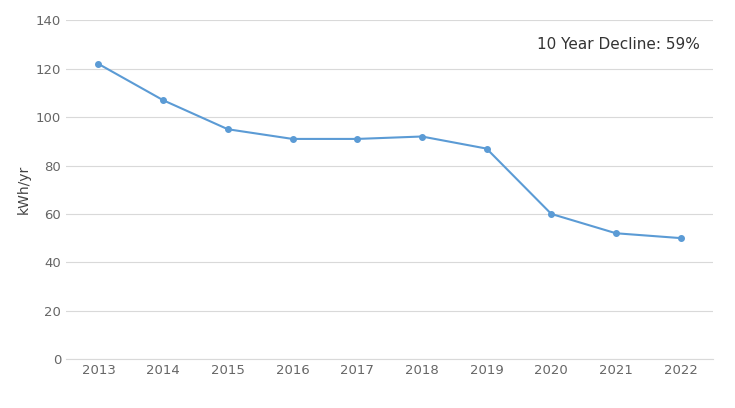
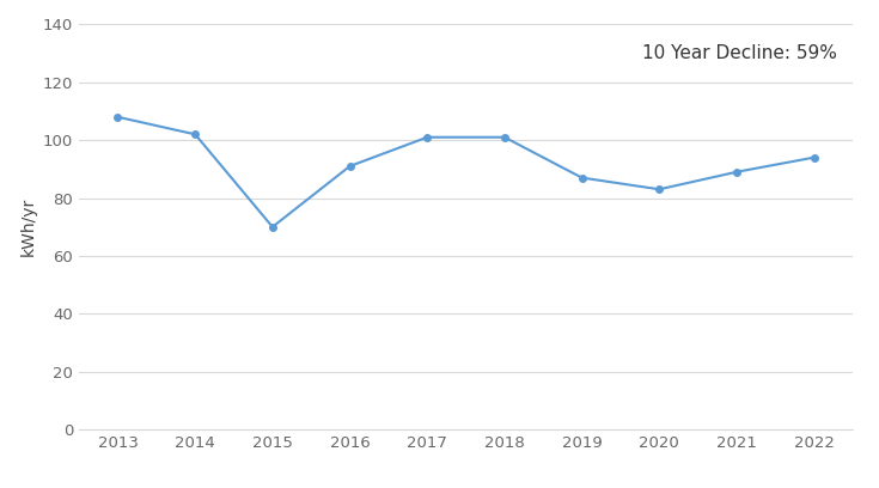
2013: 122 -> 108
2014: 107 -> 102
2015: 95 -> 70
2017: 91 -> 101
2018: 92 -> 101
2020: 60 -> 83
2021: 52 -> 89
2022: 50 -> 94
